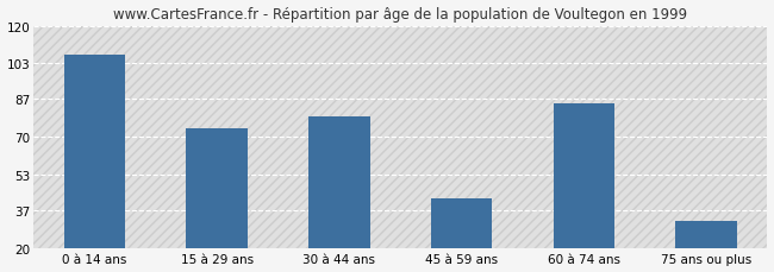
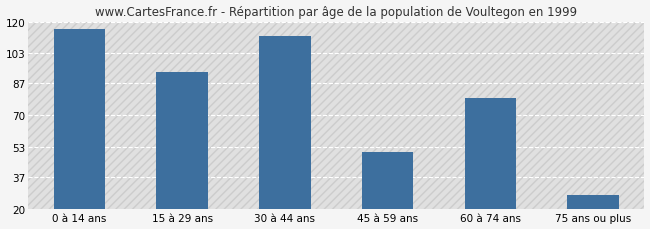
0 à 14 ans: 107 -> 116
15 à 29 ans: 74 -> 93
30 à 44 ans: 79 -> 112
45 à 59 ans: 42 -> 50
60 à 74 ans: 85 -> 79
75 ans ou plus: 32 -> 27
